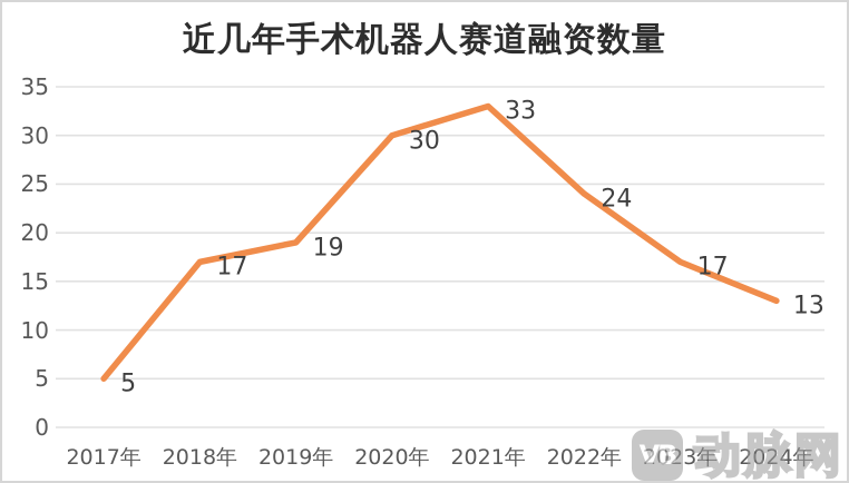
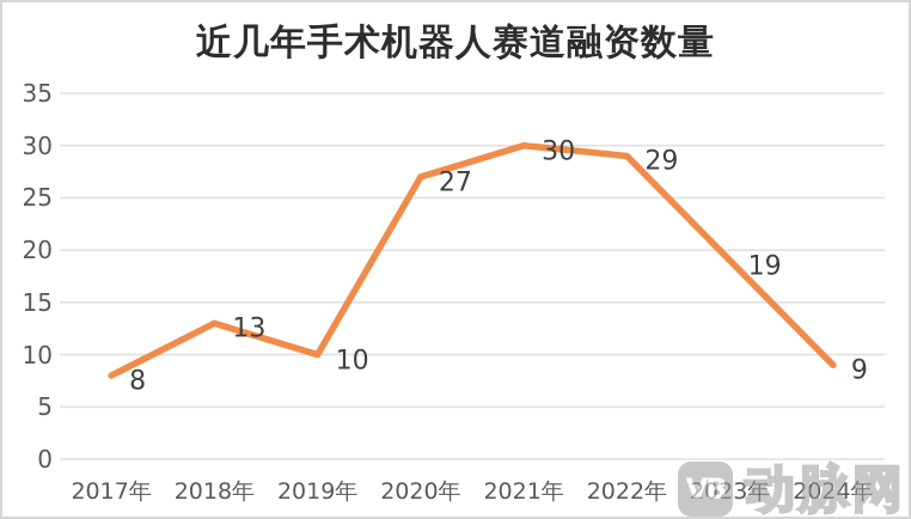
2017年: 5 -> 8
2018年: 17 -> 13
2019年: 19 -> 10
2020年: 30 -> 27
2021年: 33 -> 30
2022年: 24 -> 29
2023年: 17 -> 19
2024年: 13 -> 9
